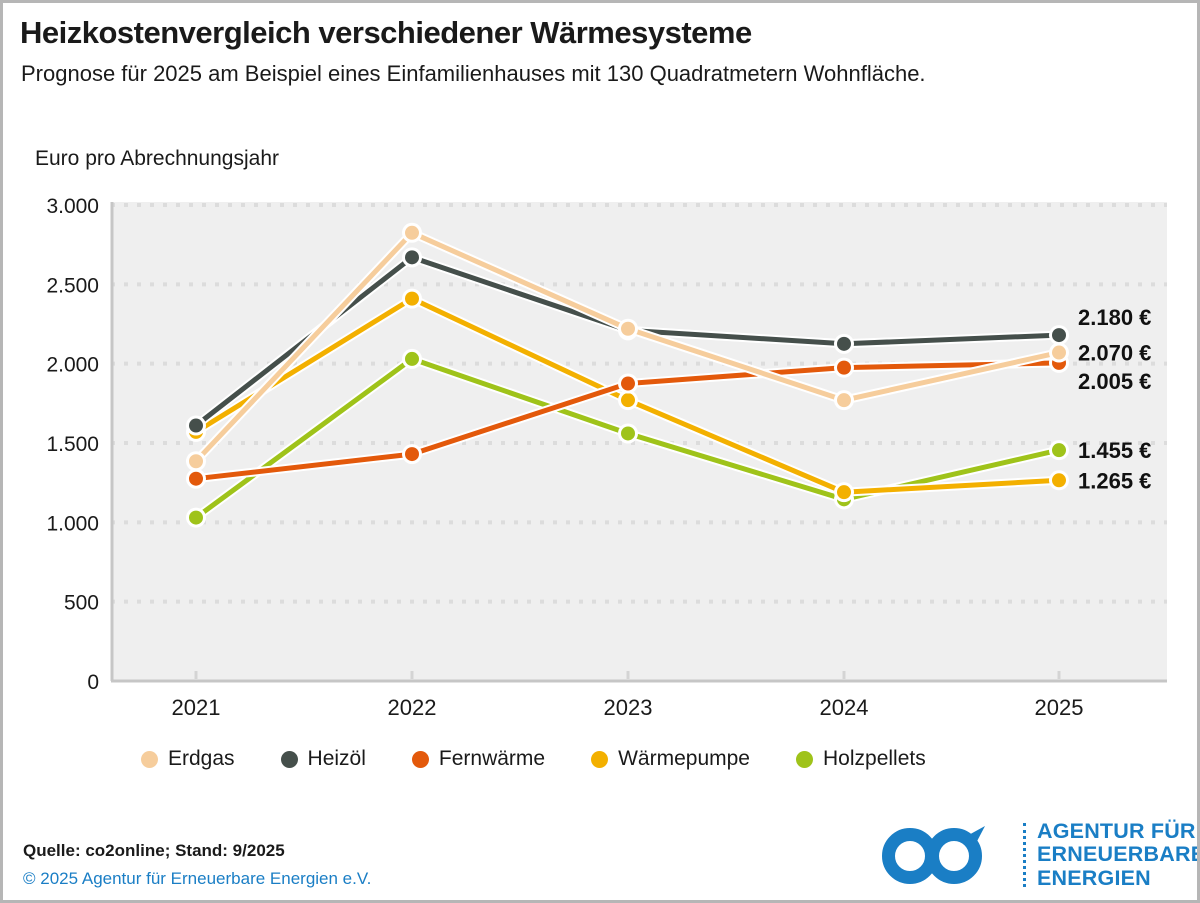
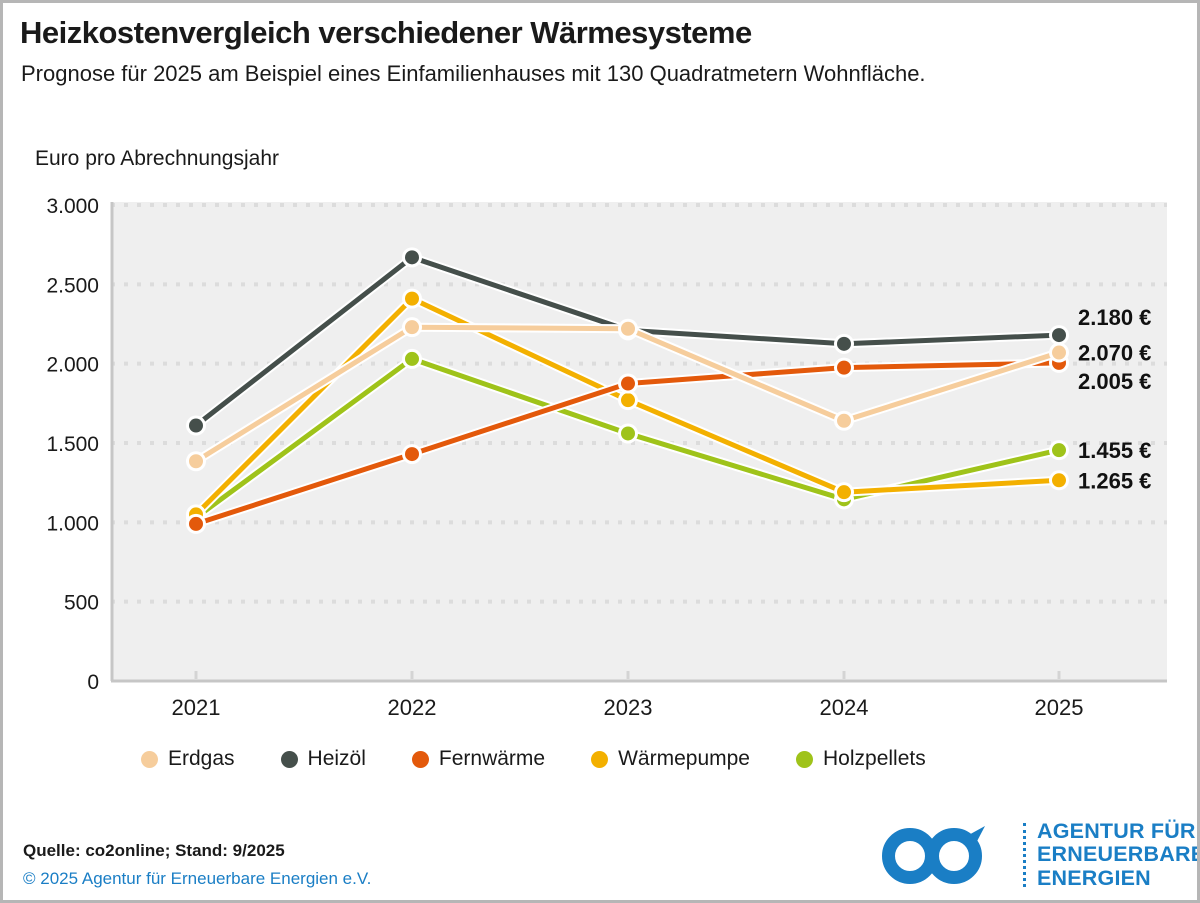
Fernwärme/2021: 1280 -> 990
Wärmepumpe/2021: 1570 -> 1050
Erdgas/2022: 2820 -> 2230
Erdgas/2024: 1770 -> 1640
